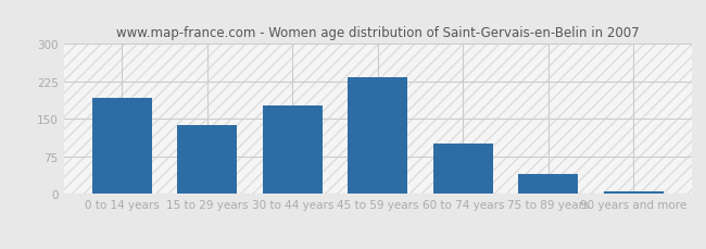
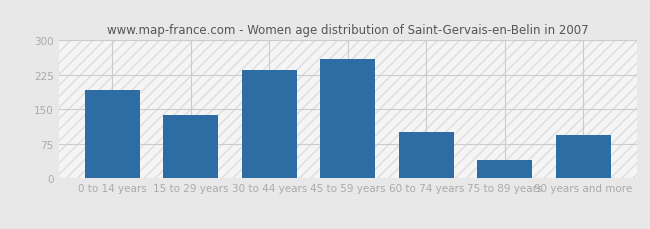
30 to 44 years: 178 -> 235
45 to 59 years: 233 -> 260
90 years and more: 5 -> 95
